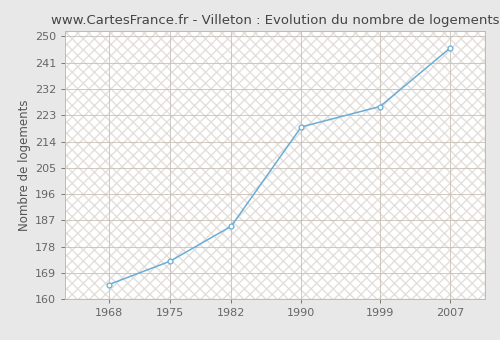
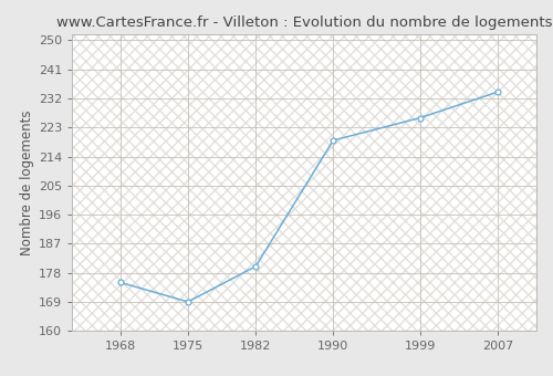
1968: 165 -> 175
1975: 173 -> 169
1982: 185 -> 180
2007: 246 -> 234
